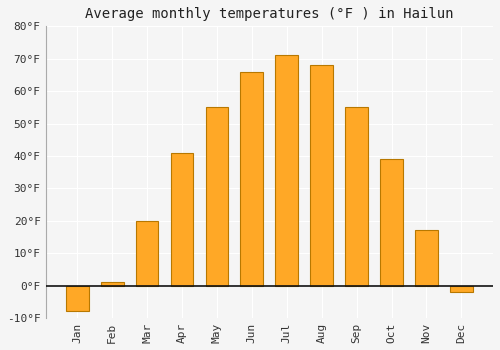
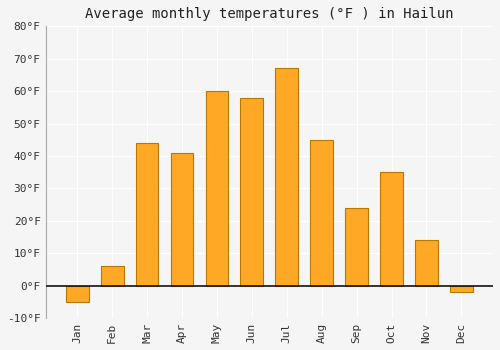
Jan: -8°F -> -5°F
Feb: 1°F -> 6°F
Mar: 20°F -> 44°F
May: 55°F -> 60°F
Jun: 66°F -> 58°F
Jul: 71°F -> 67°F
Aug: 68°F -> 45°F
Sep: 55°F -> 24°F
Oct: 39°F -> 35°F
Nov: 17°F -> 14°F
